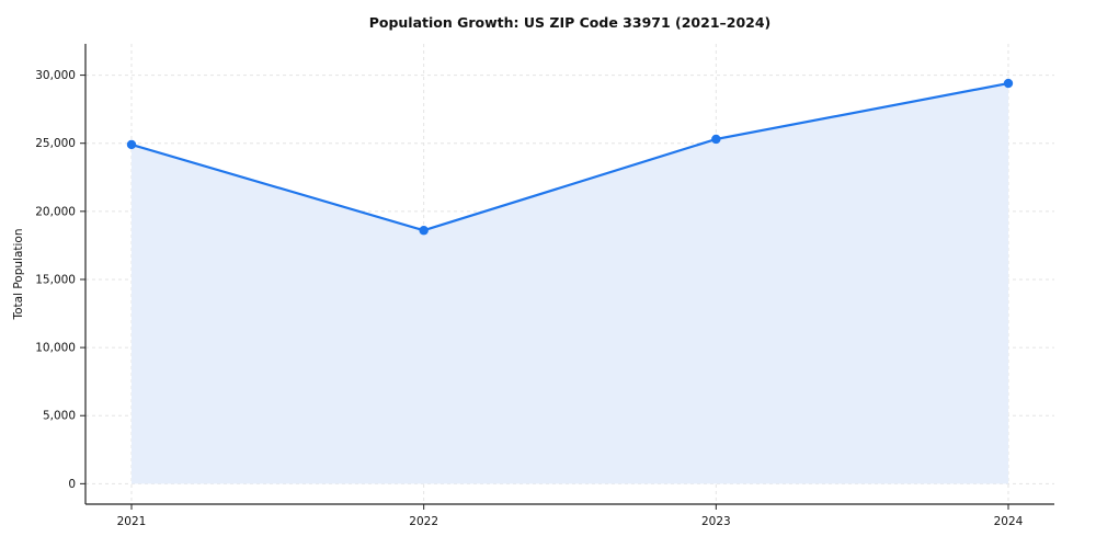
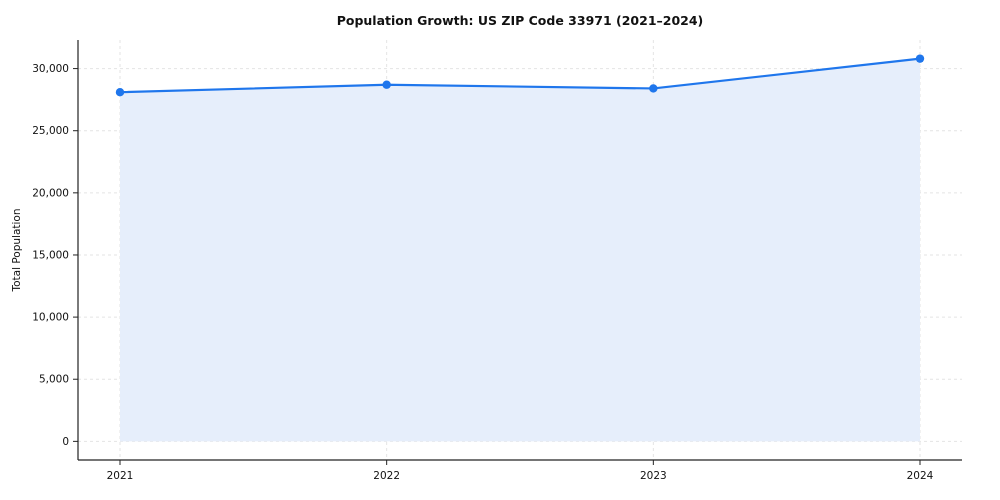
2021: 24900 -> 28100
2022: 18600 -> 28700
2023: 25300 -> 28400
2024: 29400 -> 30800
